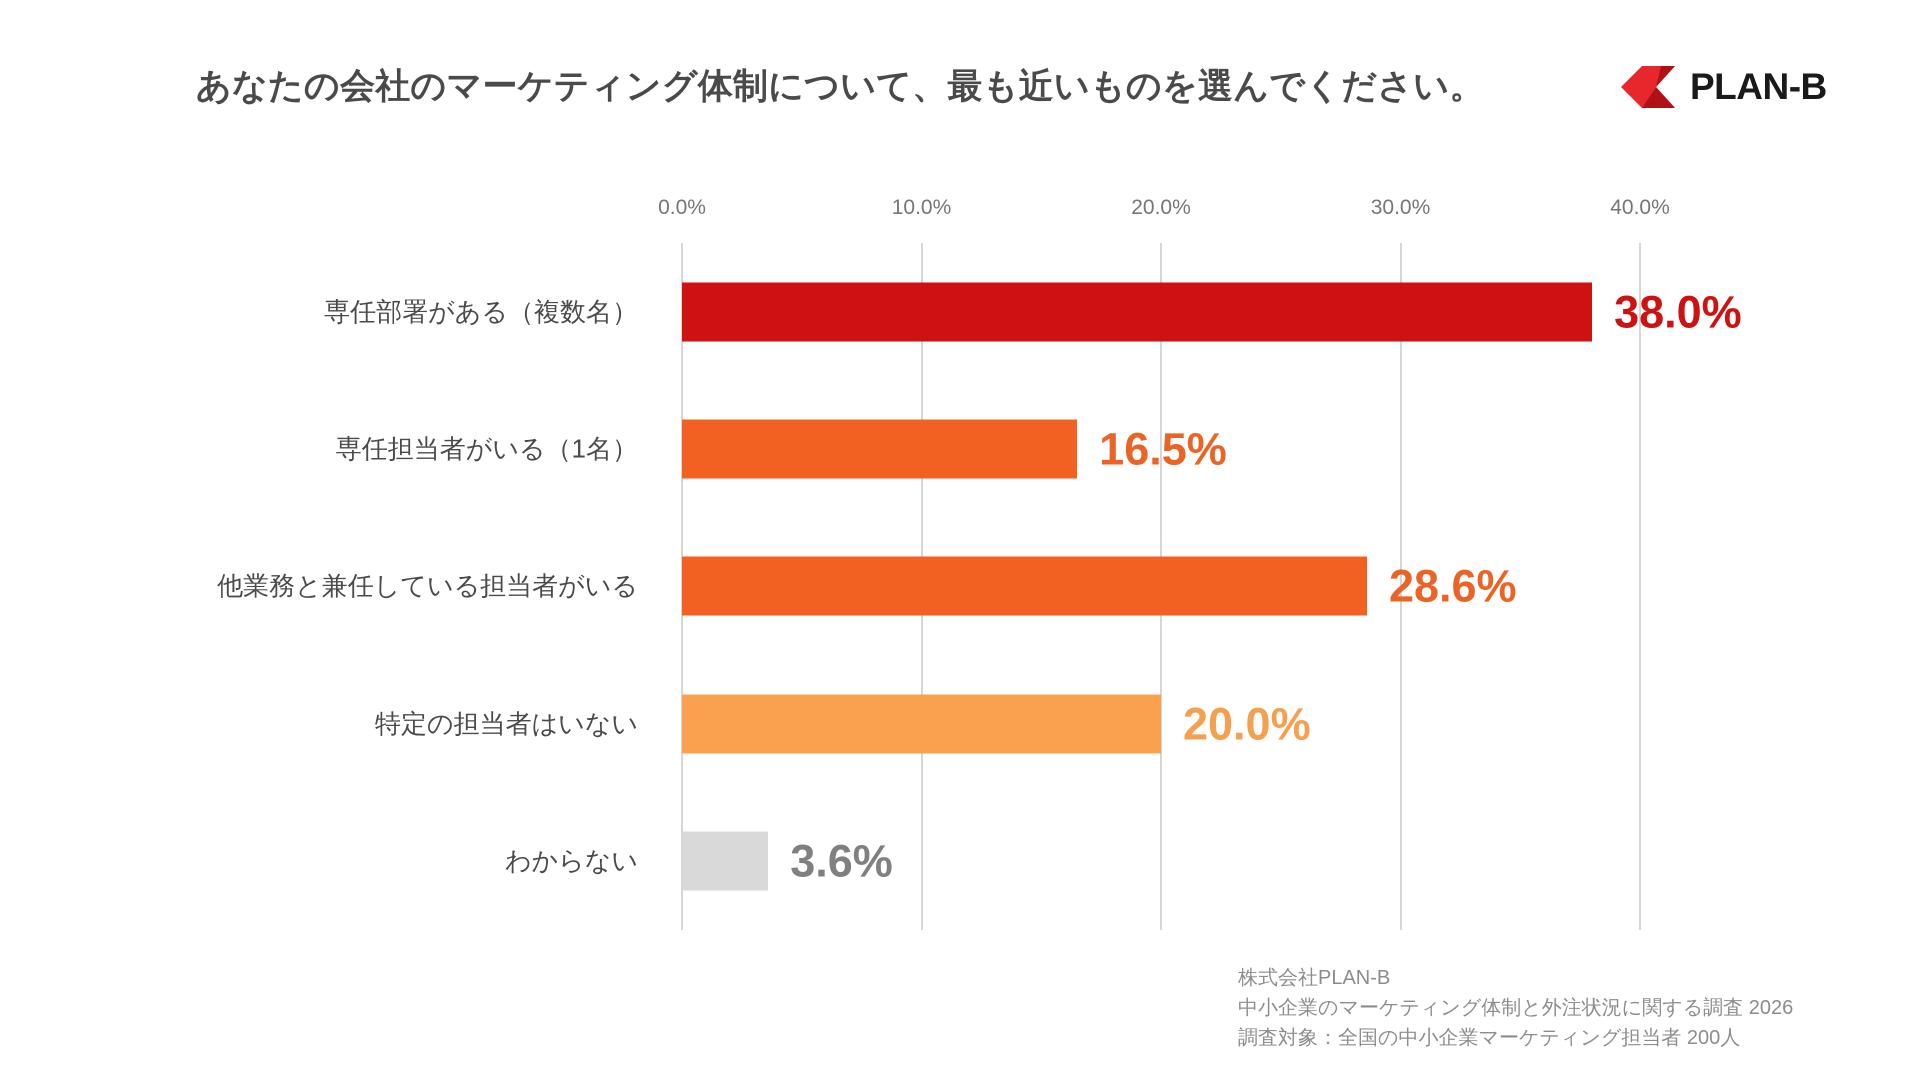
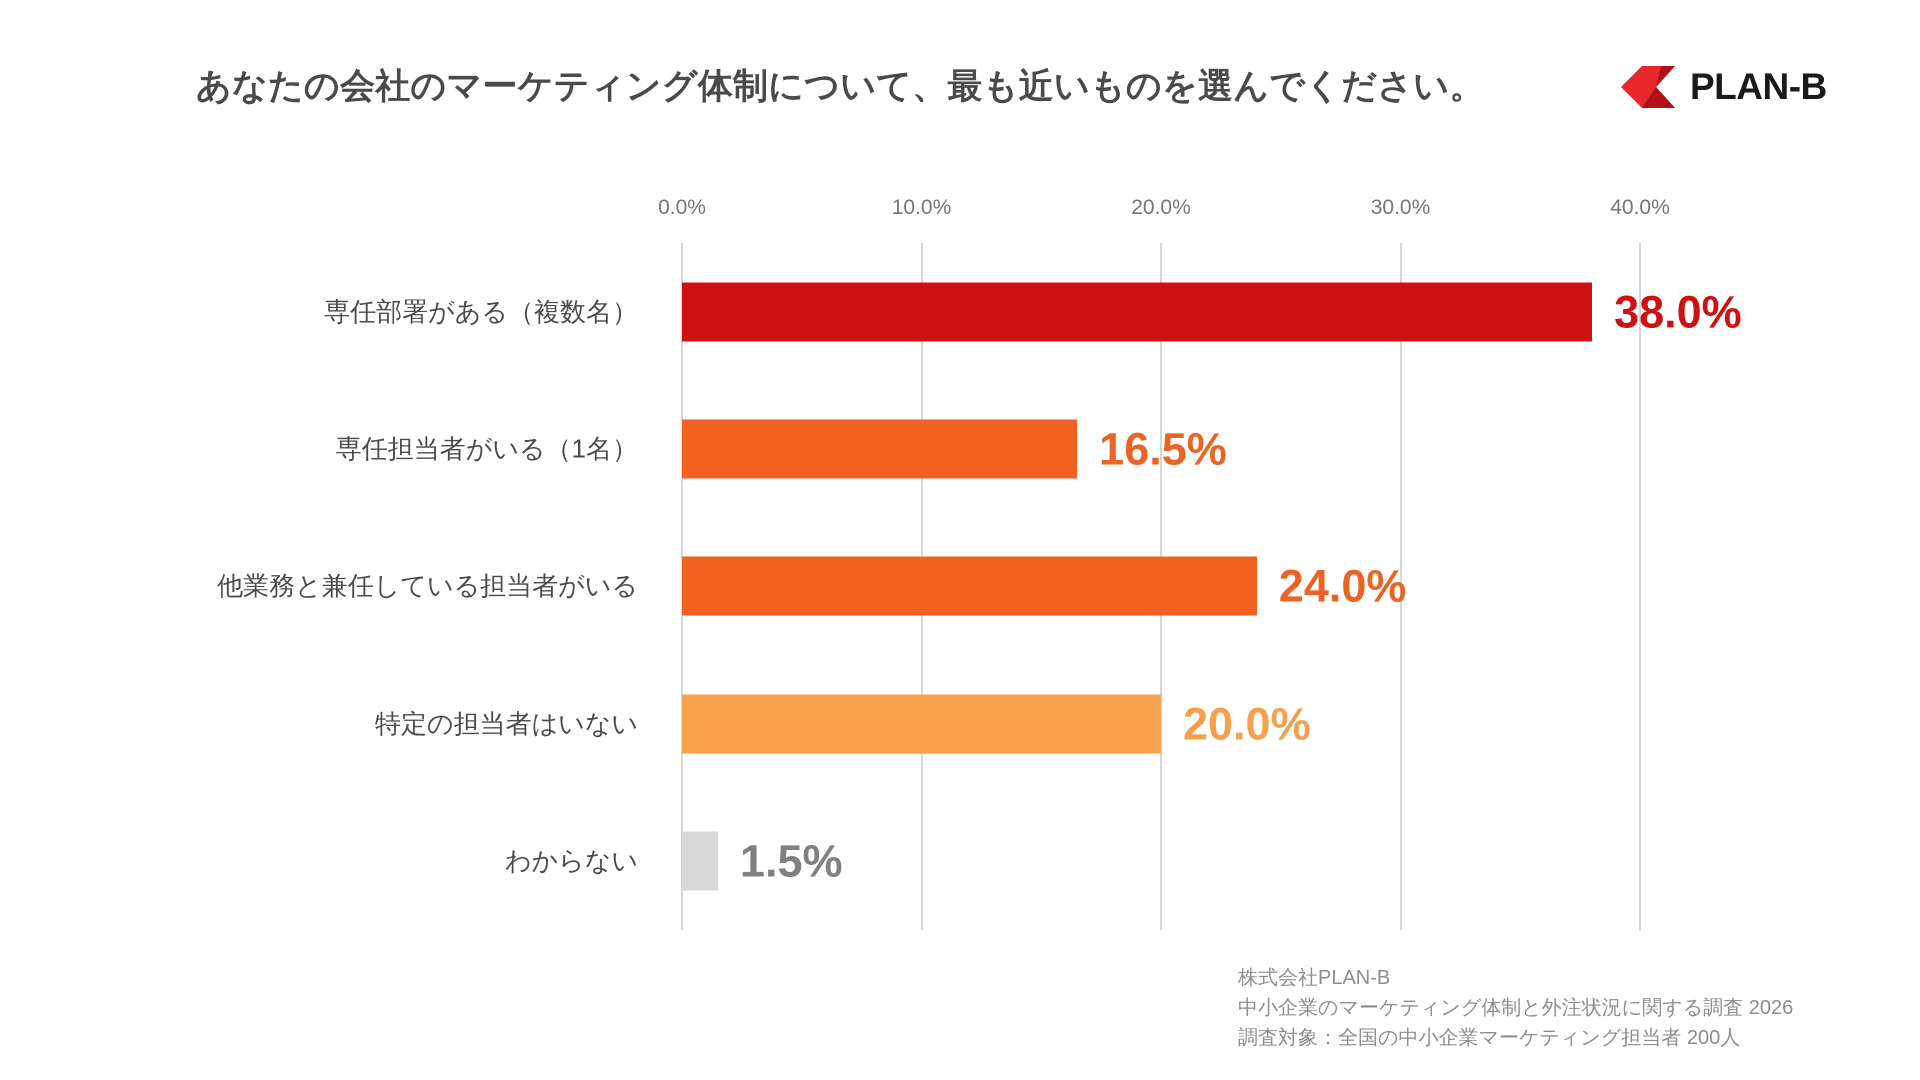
他業務と兼任している担当者がいる: 28.6% -> 24.0%
わからない: 3.6% -> 1.5%
